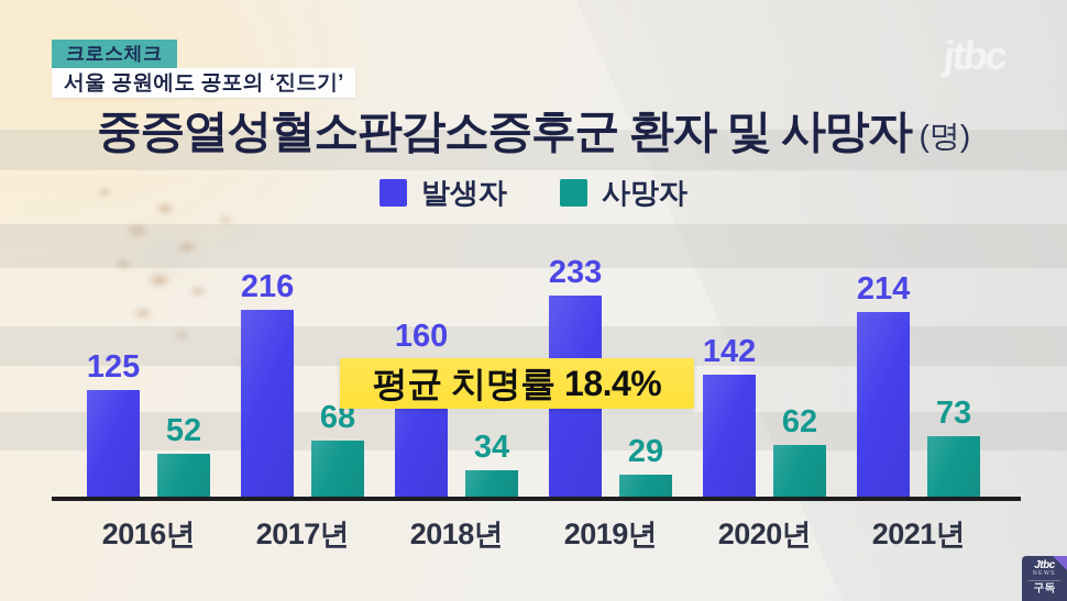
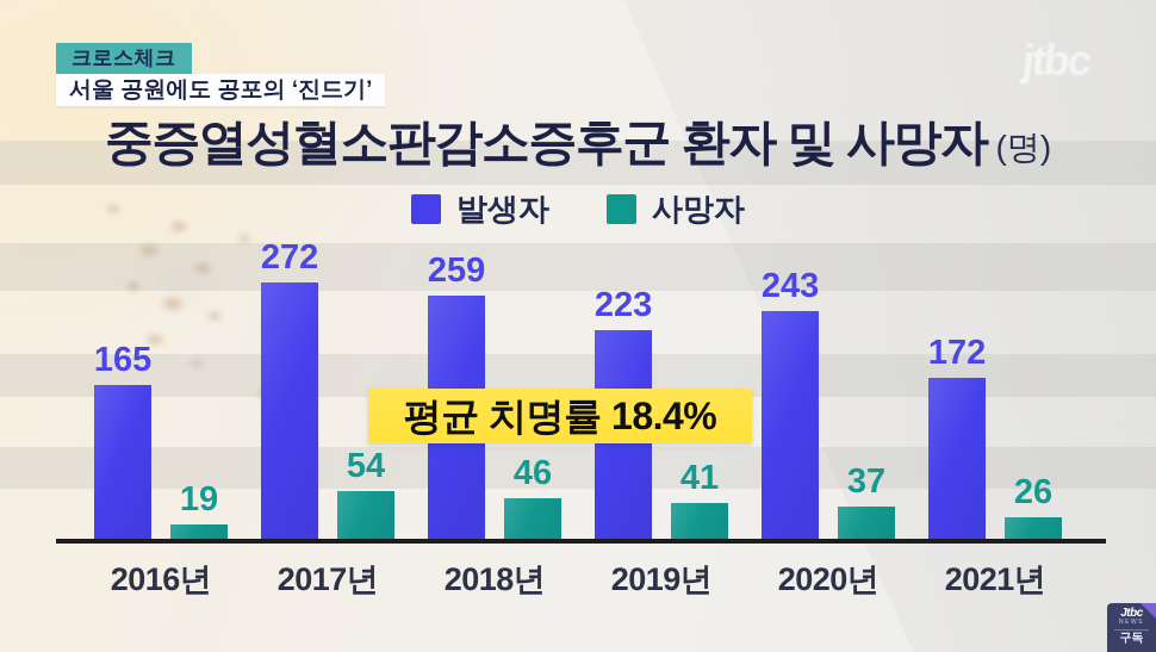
발생자/2016년: 125 -> 165
사망자/2016년: 52 -> 19
발생자/2017년: 216 -> 272
사망자/2017년: 68 -> 54
발생자/2018년: 160 -> 259
사망자/2018년: 34 -> 46
발생자/2019년: 233 -> 223
사망자/2019년: 29 -> 41
발생자/2020년: 142 -> 243
사망자/2020년: 62 -> 37
발생자/2021년: 214 -> 172
사망자/2021년: 73 -> 26
